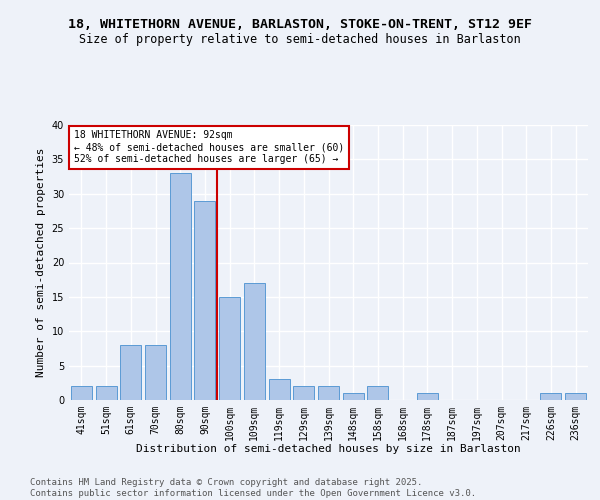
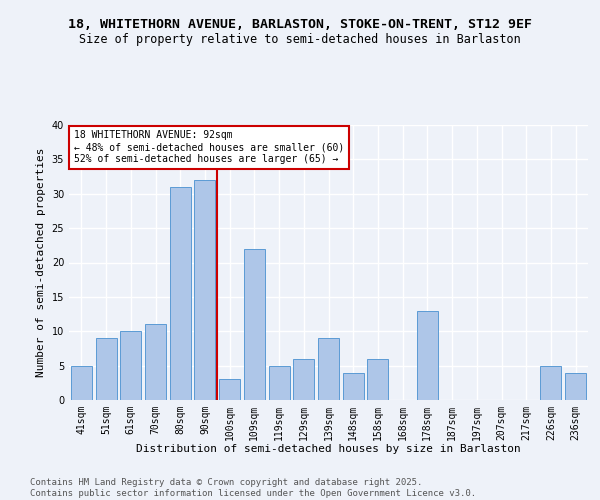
41sqm: 2 -> 5
51sqm: 2 -> 9
61sqm: 8 -> 10
70sqm: 8 -> 11
80sqm: 33 -> 31
90sqm: 29 -> 32
100sqm: 15 -> 3
109sqm: 17 -> 22
119sqm: 3 -> 5
129sqm: 2 -> 6
139sqm: 2 -> 9
148sqm: 1 -> 4
158sqm: 2 -> 6
178sqm: 1 -> 13
226sqm: 1 -> 5
236sqm: 1 -> 4
